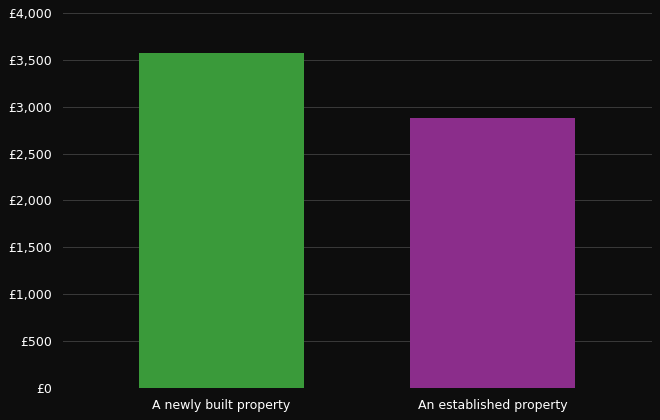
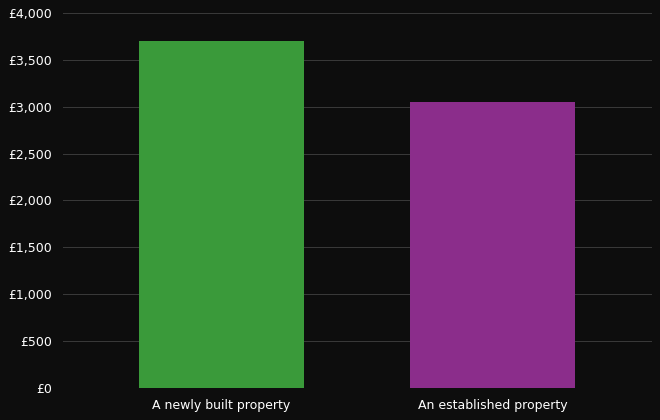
A newly built property: £3,580 -> £3,700
An established property: £2,880 -> £3,050
